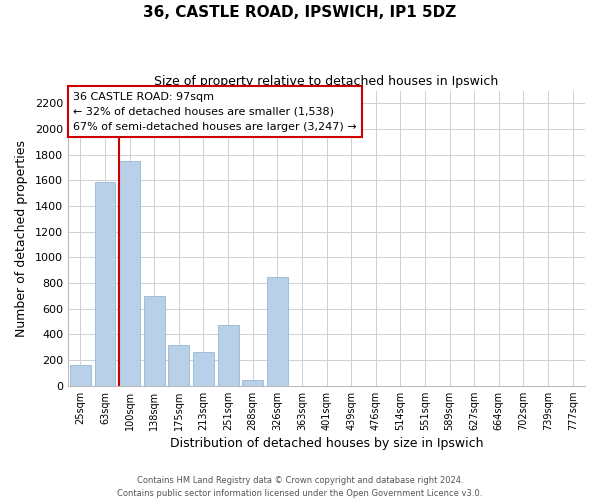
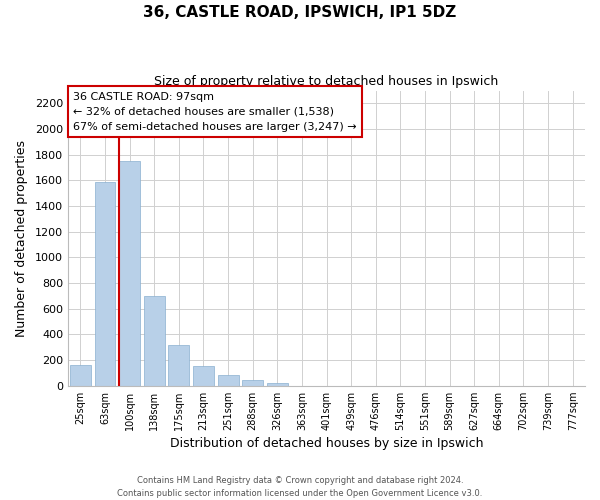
213sqm: 260 -> 160
251sqm: 470 -> 80
326sqm: 850 -> 20
